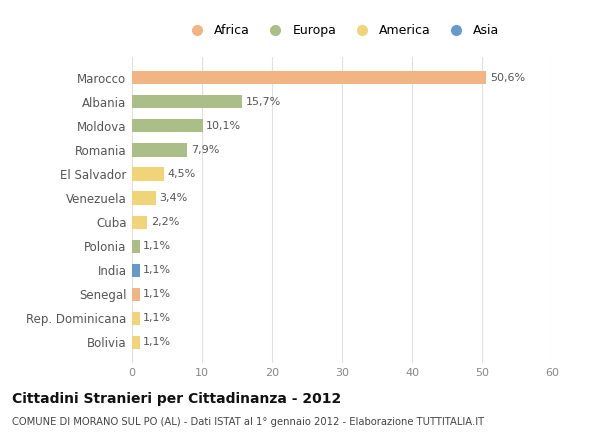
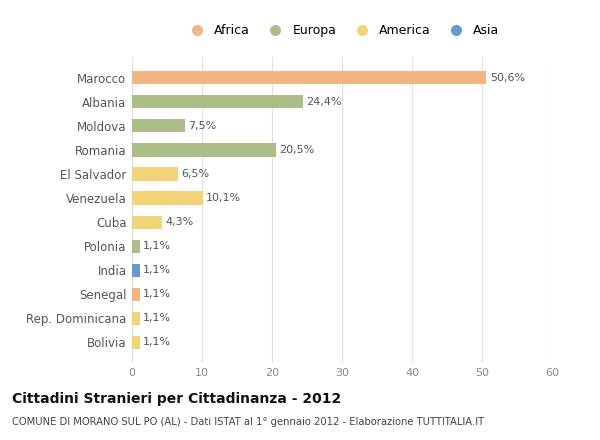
Albania: 15,7% -> 24,4%
Moldova: 10,1% -> 7,5%
Romania: 7,9% -> 20,5%
El Salvador: 4,5% -> 6,5%
Venezuela: 3,4% -> 10,1%
Cuba: 2,2% -> 4,3%
